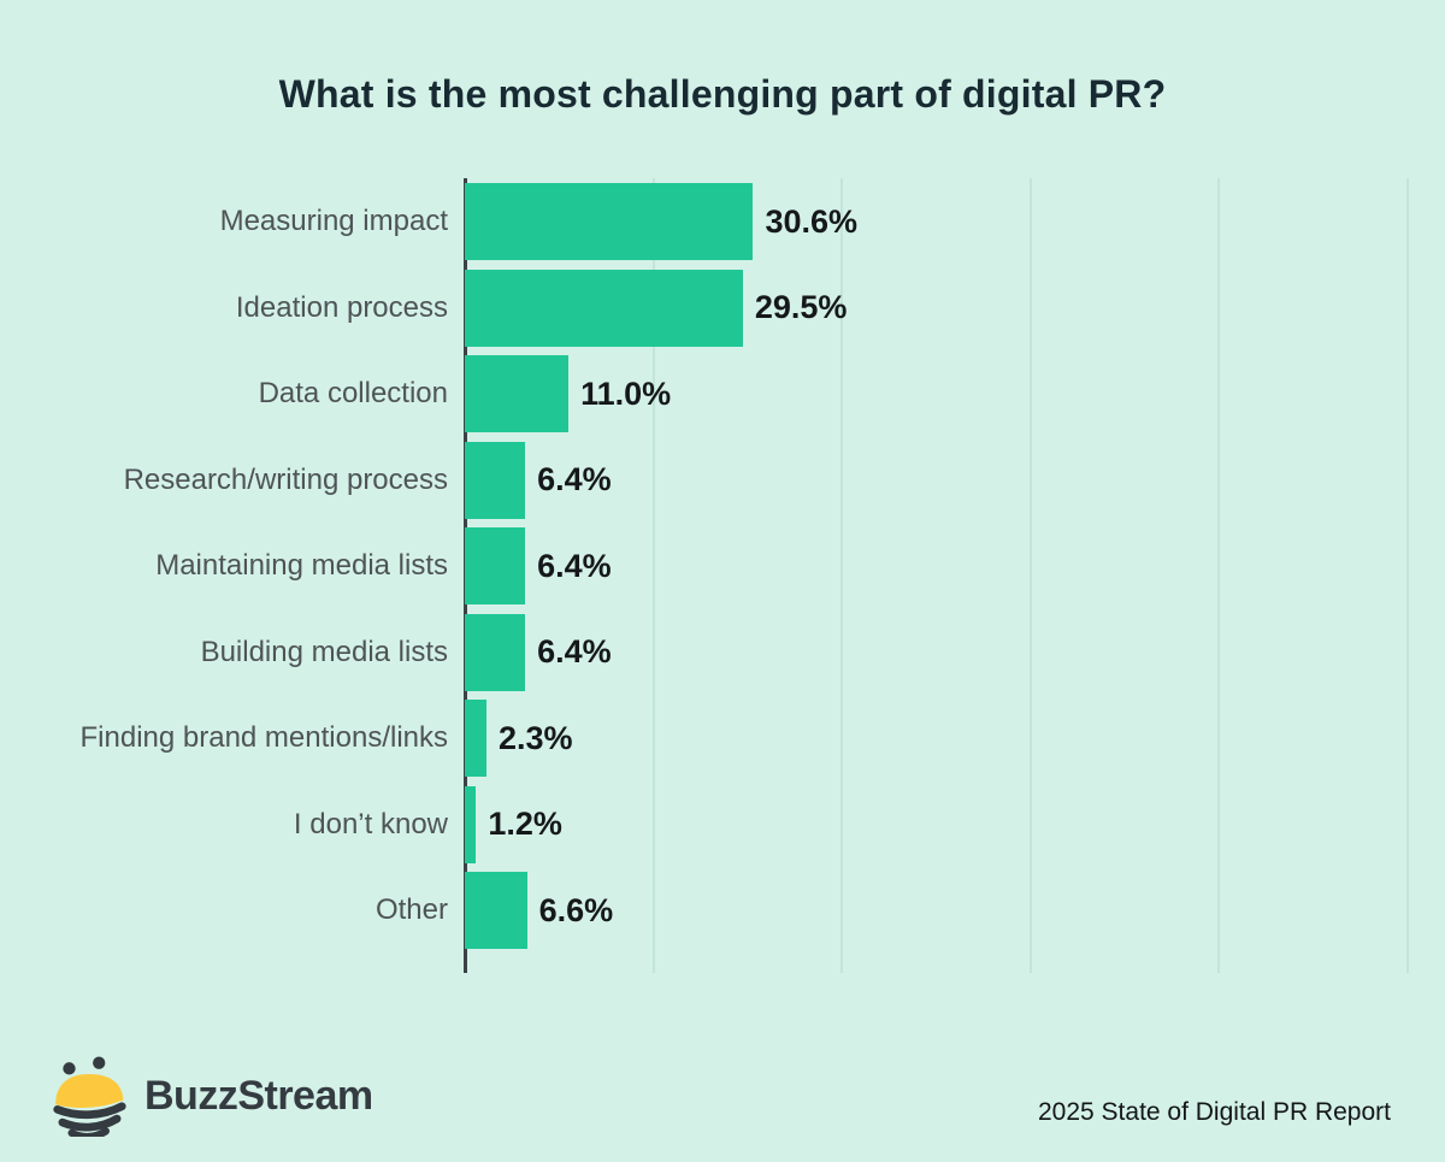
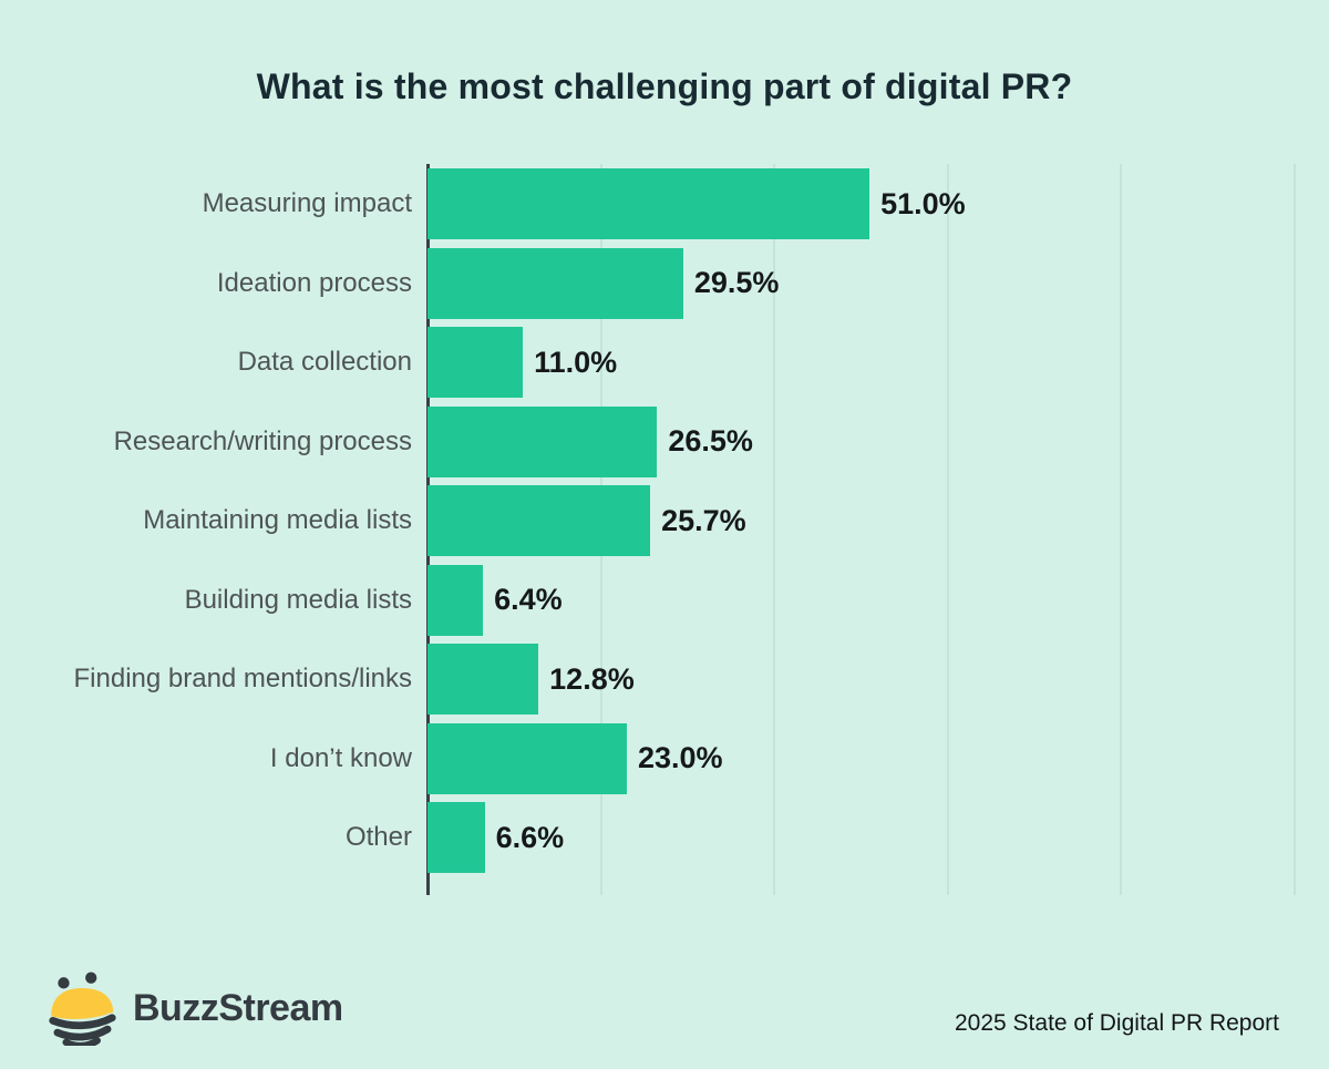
Measuring impact: 30.6% -> 51.0%
Research/writing process: 6.4% -> 26.5%
Maintaining media lists: 6.4% -> 25.7%
Finding brand mentions/links: 2.3% -> 12.8%
I don’t know: 1.2% -> 23.0%
